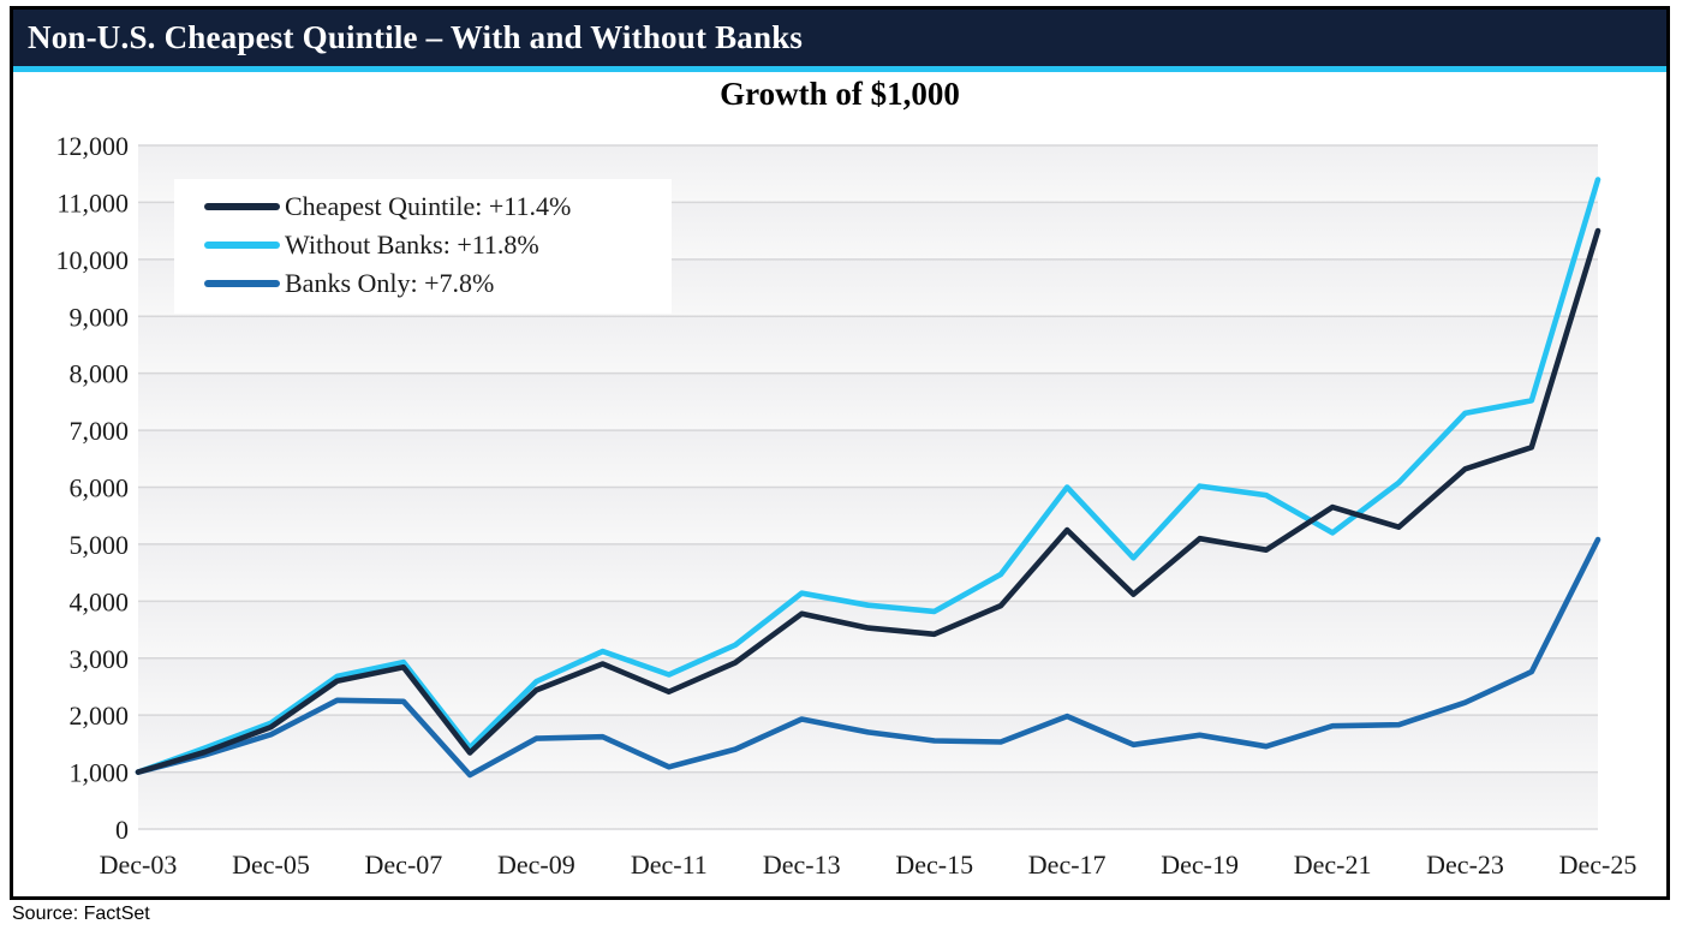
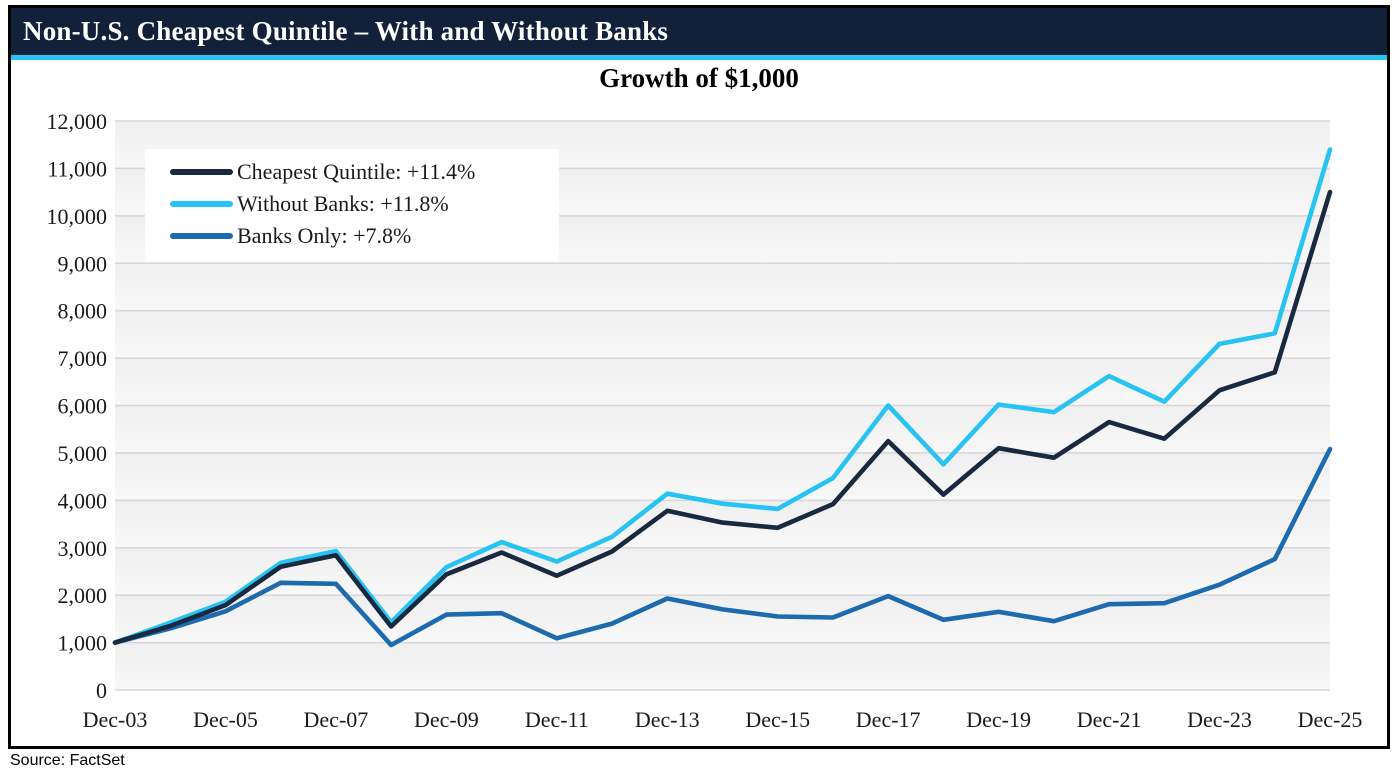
Without Banks: +11.8%/Dec-21: 5200 -> 6600
